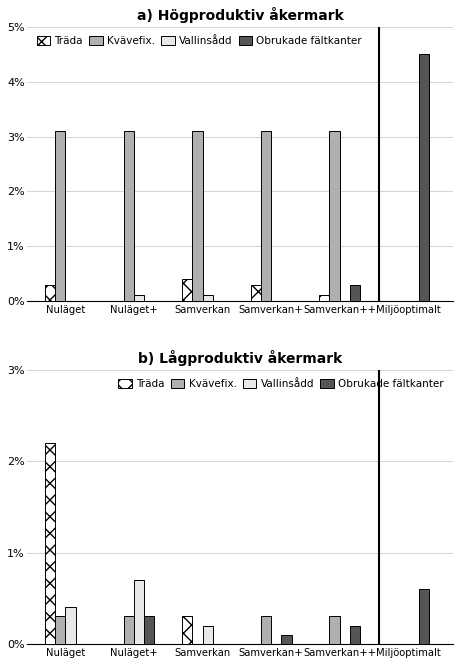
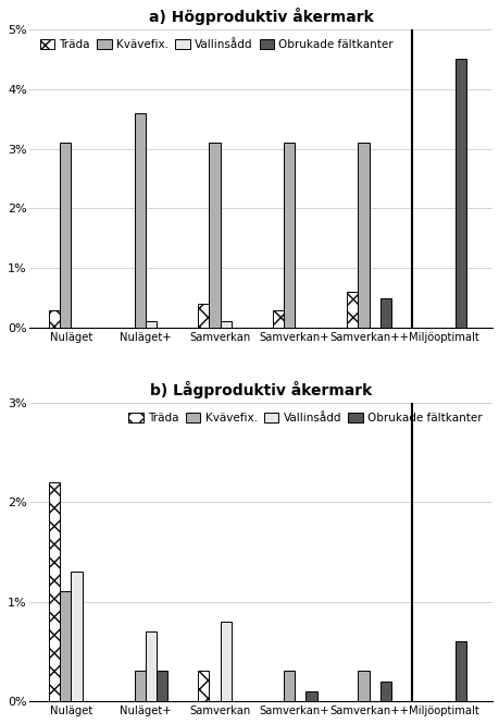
a) Högproduktiv åkermark/Kvävefix./Nuläget+: 3.1% -> 3.6%
a) Högproduktiv åkermark/Träda/Samverkan++: 0.1% -> 0.6%
a) Högproduktiv åkermark/Obrukade fältkanter/Samverkan++: 0.3% -> 0.5%
b) Lågproduktiv åkermark/Kvävefix./Nuläget: 0.3% -> 1.1%
b) Lågproduktiv åkermark/Vallinsådd/Nuläget: 0.4% -> 1.3%
b) Lågproduktiv åkermark/Vallinsådd/Samverkan: 0.2% -> 0.8%
